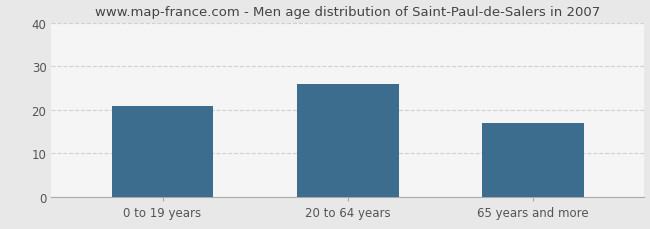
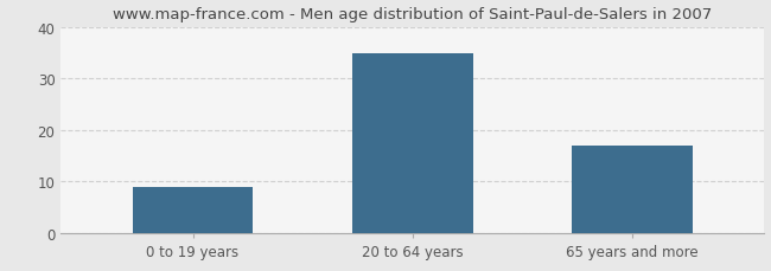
0 to 19 years: 21 -> 9
20 to 64 years: 26 -> 35
